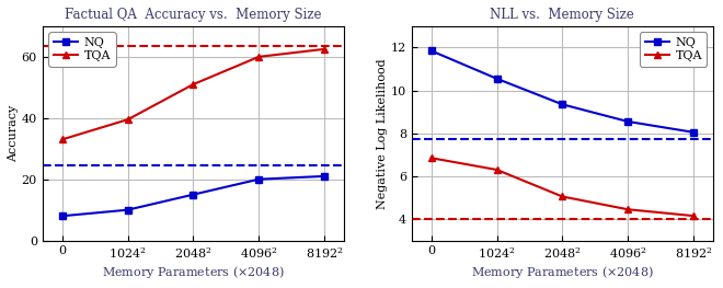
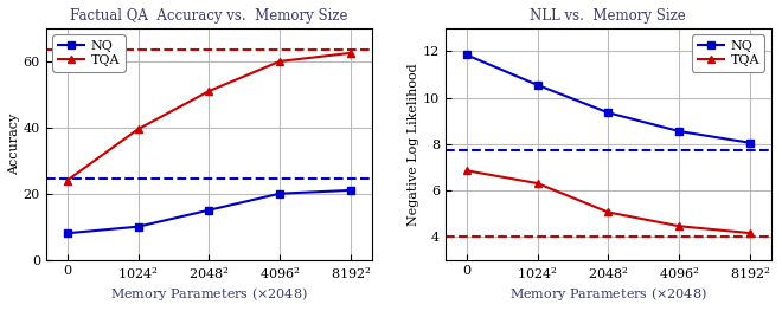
Factual QA Accuracy vs. Memory Size/TQA/0: 33.0 -> 24.0
